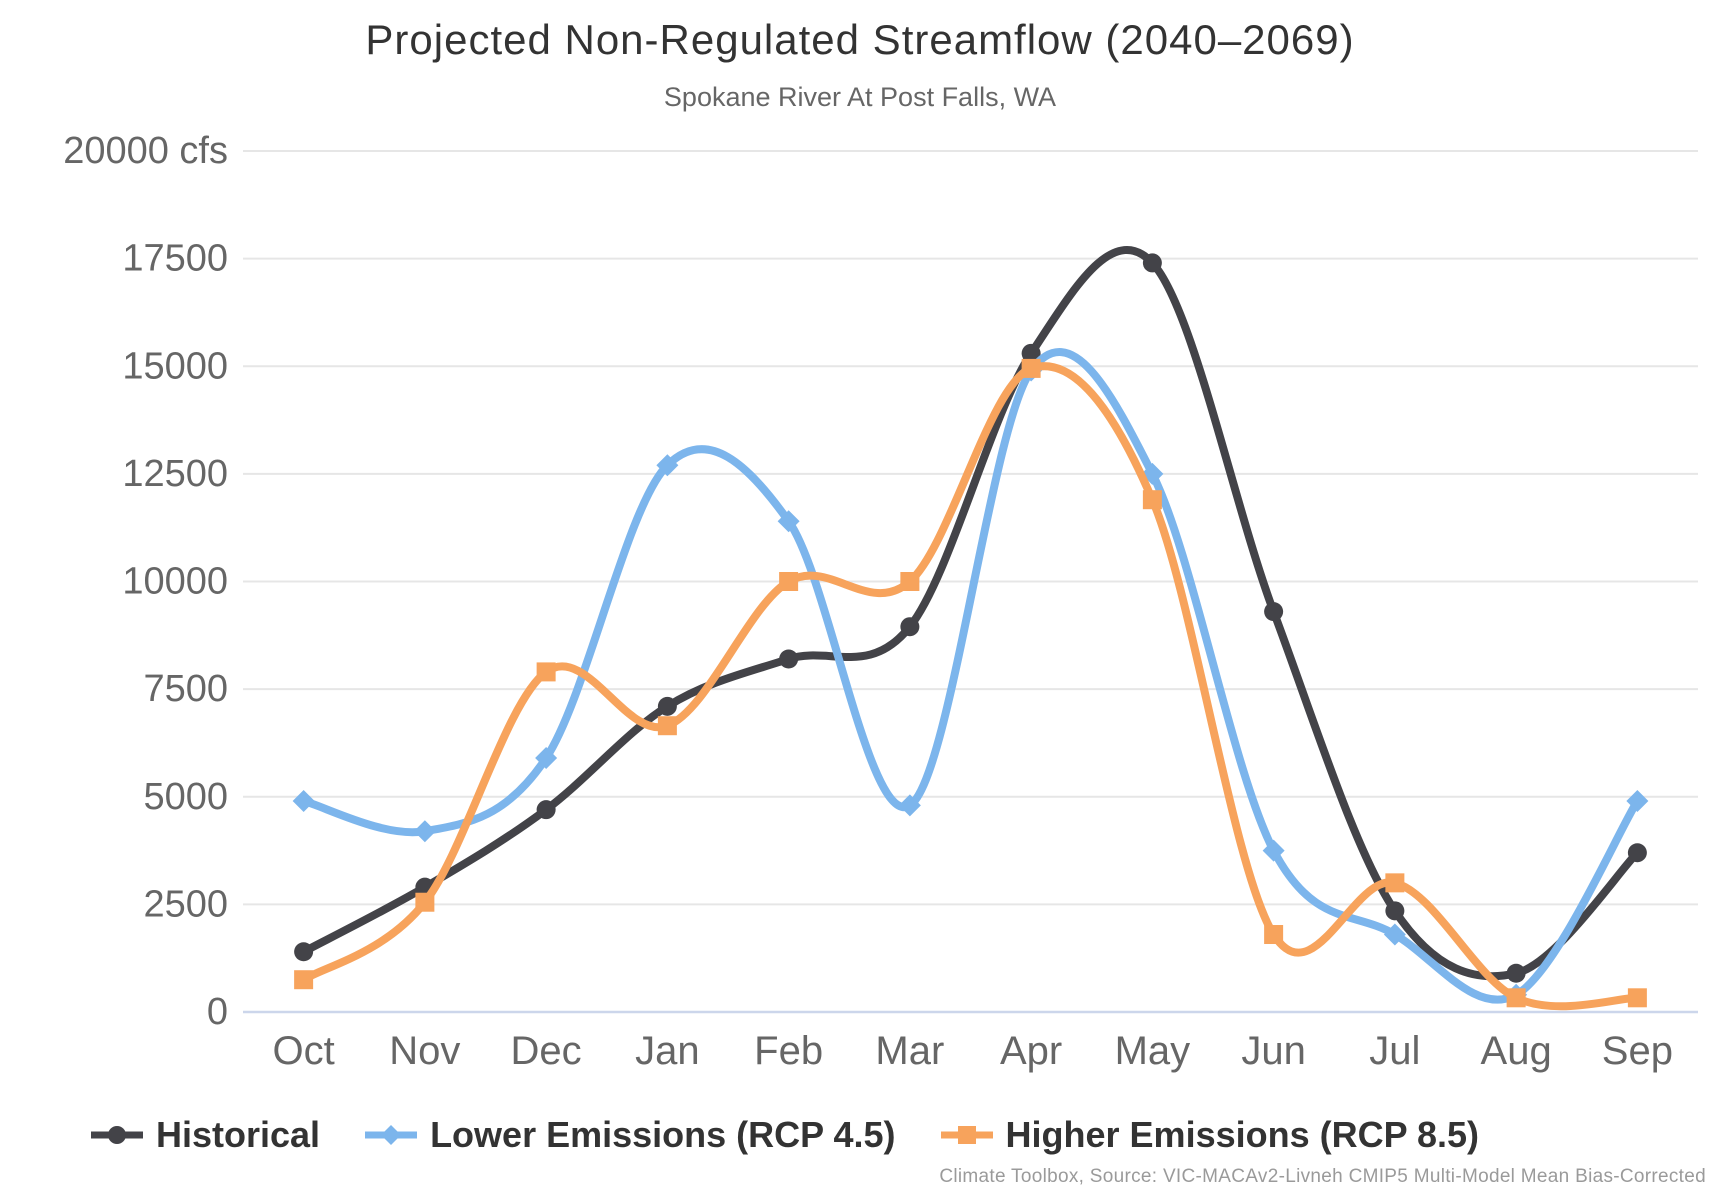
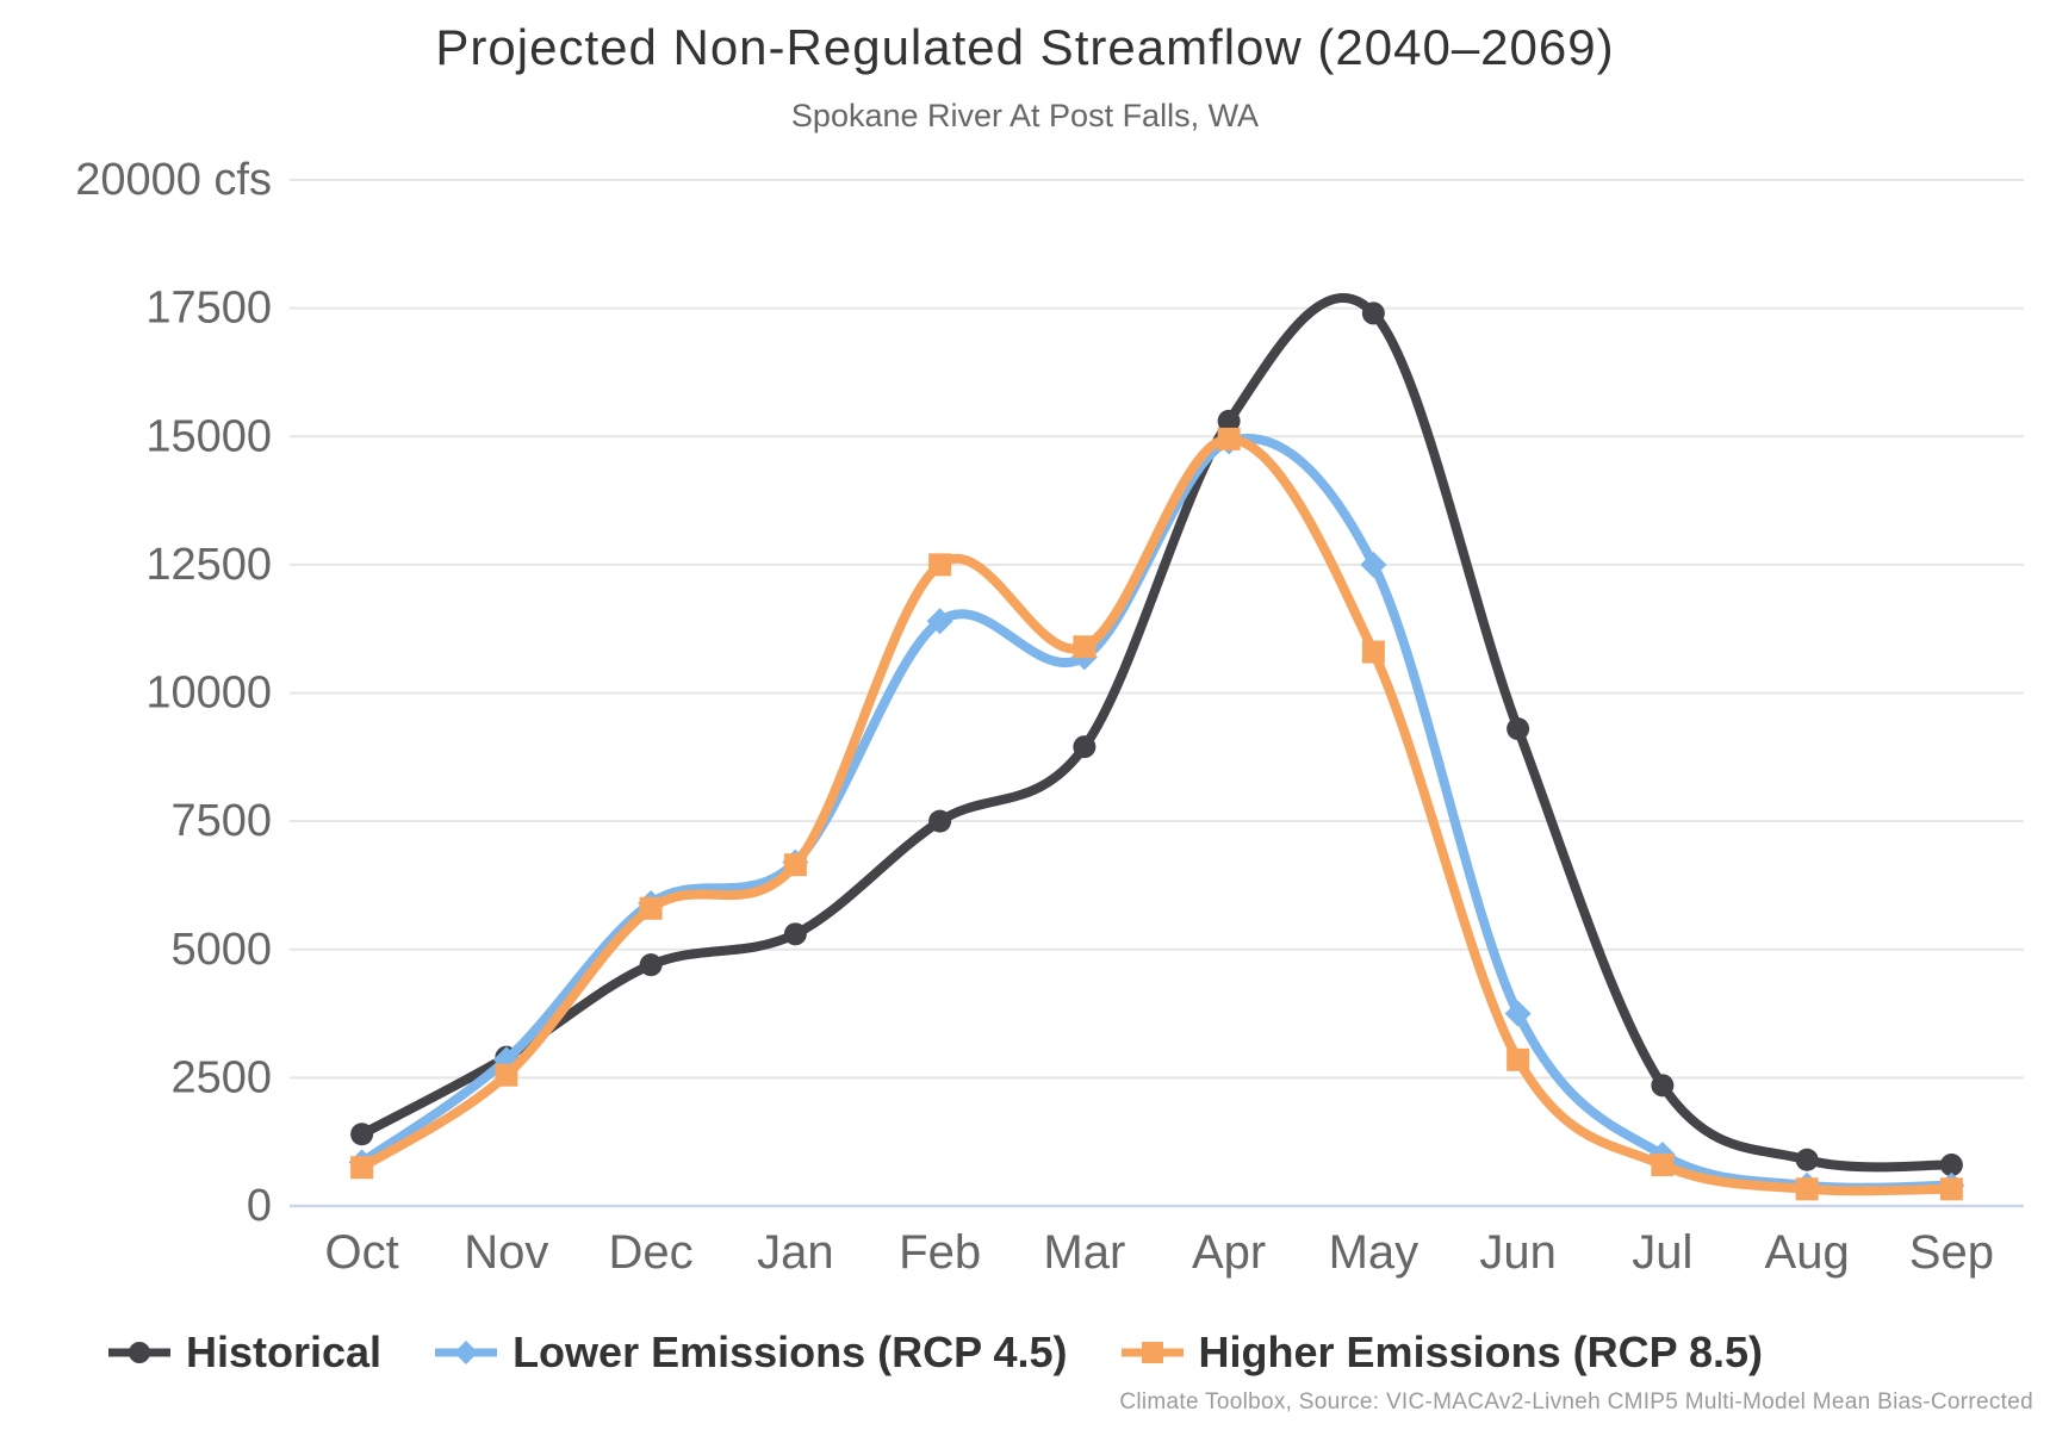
Lower Emissions (RCP 4.5)/Oct: 4900 -> 800
Lower Emissions (RCP 4.5)/Nov: 4200 -> 2800
Higher Emissions (RCP 8.5)/Dec: 7900 -> 5800
Historical/Jan: 7100 -> 5300
Lower Emissions (RCP 4.5)/Jan: 12700 -> 6700
Historical/Feb: 8200 -> 7500
Higher Emissions (RCP 8.5)/Feb: 10000 -> 12500
Lower Emissions (RCP 4.5)/Mar: 4800 -> 10700
Higher Emissions (RCP 8.5)/Mar: 10000 -> 10900
Higher Emissions (RCP 8.5)/May: 11900 -> 10800
Higher Emissions (RCP 8.5)/Jun: 1800 -> 2800
Lower Emissions (RCP 4.5)/Jul: 1800 -> 1000
Higher Emissions (RCP 8.5)/Jul: 3000 -> 800
Historical/Sep: 3700 -> 800
Lower Emissions (RCP 4.5)/Sep: 4900 -> 400
